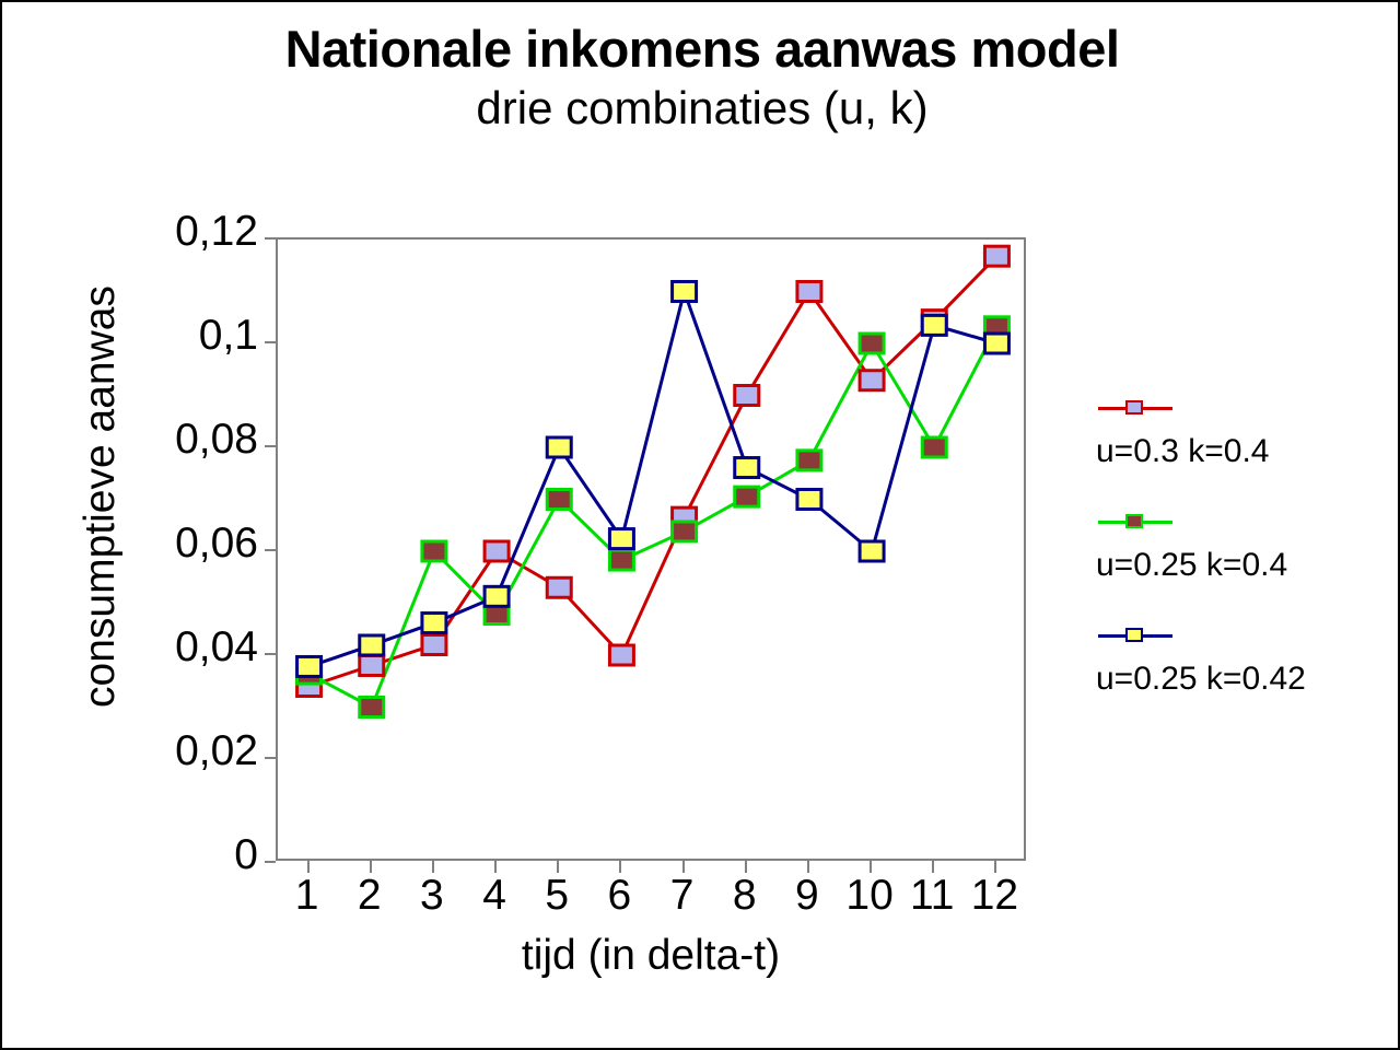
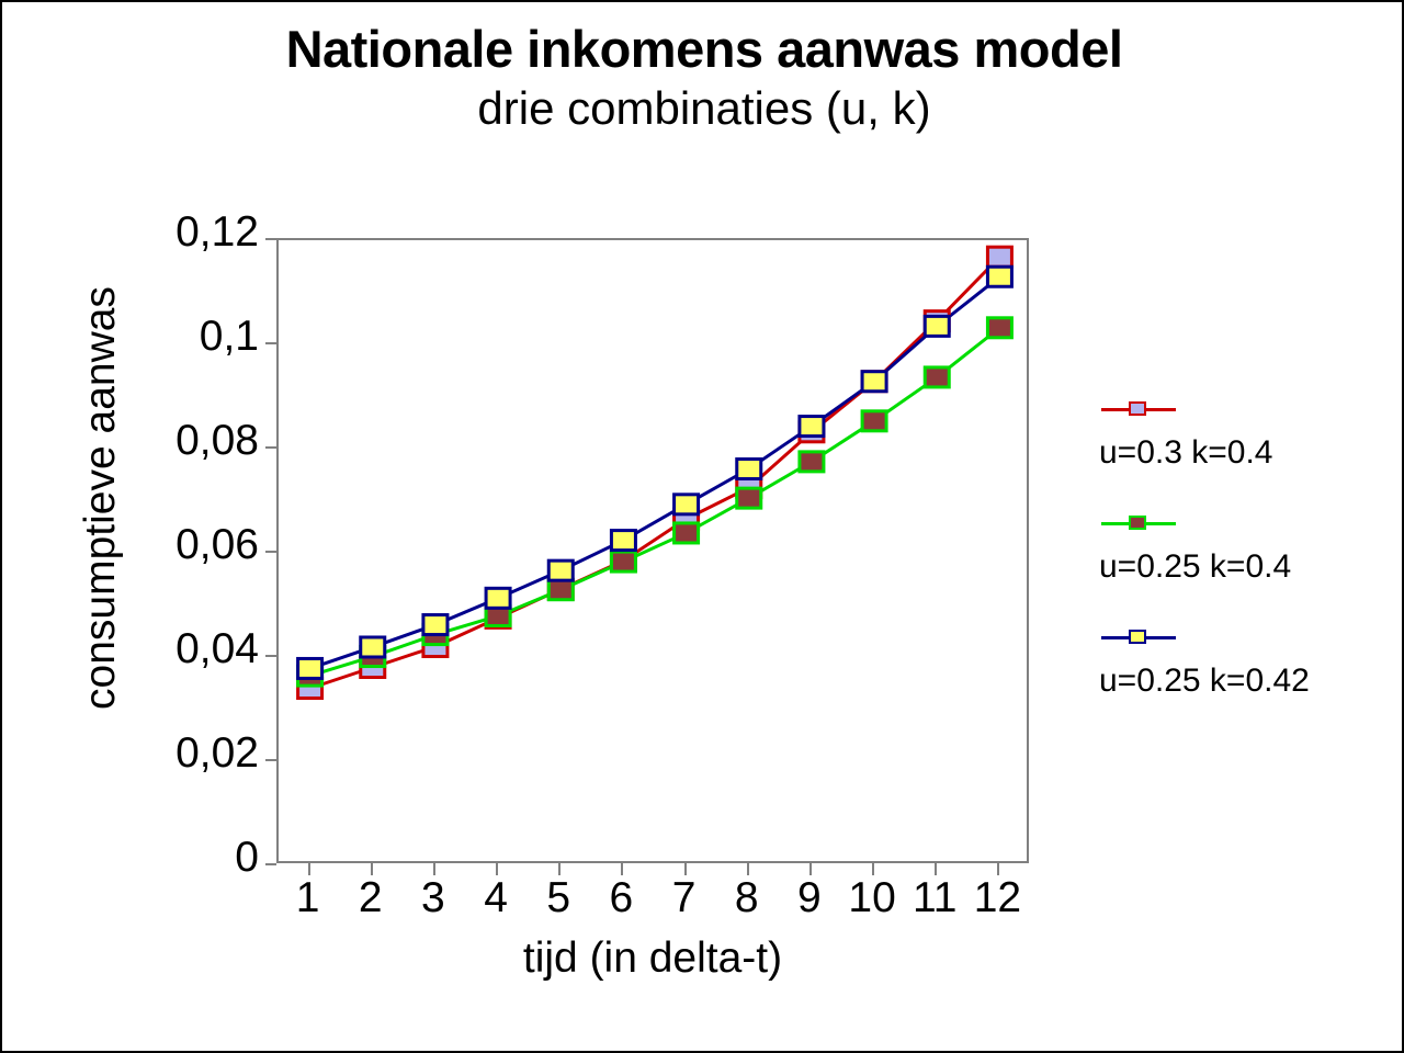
u=0.25 k=0.4/2: 0,03 -> 0,04
u=0.25 k=0.4/3: 0,06 -> 0,04
u=0.3 k=0.4/4: 0,06 -> 0,05
u=0.25 k=0.4/5: 0,07 -> 0,05
u=0.25 k=0.42/5: 0,08 -> 0,06
u=0.3 k=0.4/6: 0,04 -> 0,06
u=0.25 k=0.42/7: 0,11 -> 0,07
u=0.3 k=0.4/8: 0,09 -> 0,07
u=0.3 k=0.4/9: 0,11 -> 0,08
u=0.25 k=0.42/9: 0,07 -> 0,08
u=0.25 k=0.4/10: 0,10 -> 0,09
u=0.25 k=0.42/10: 0,06 -> 0,09
u=0.25 k=0.4/11: 0,08 -> 0,09
u=0.25 k=0.42/12: 0,10 -> 0,11
